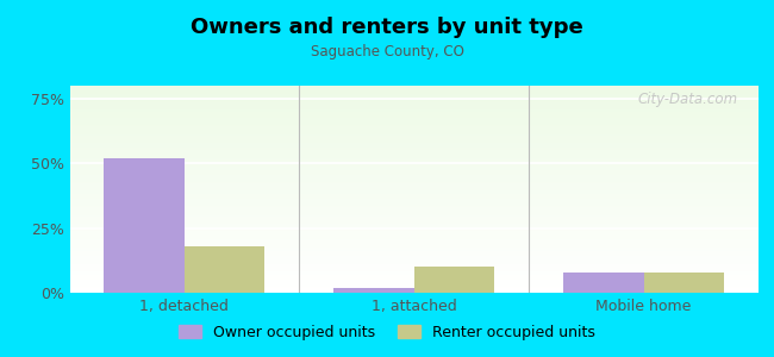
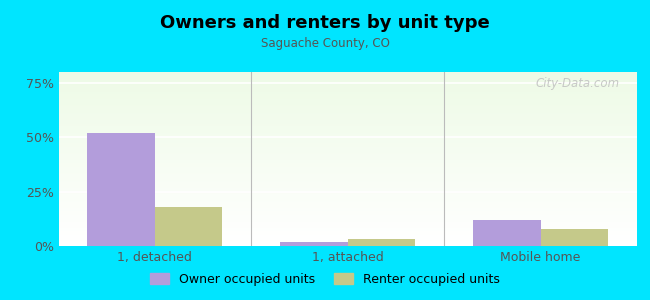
Renter occupied units/1, attached: 10% -> 3%
Owner occupied units/Mobile home: 8% -> 12%
